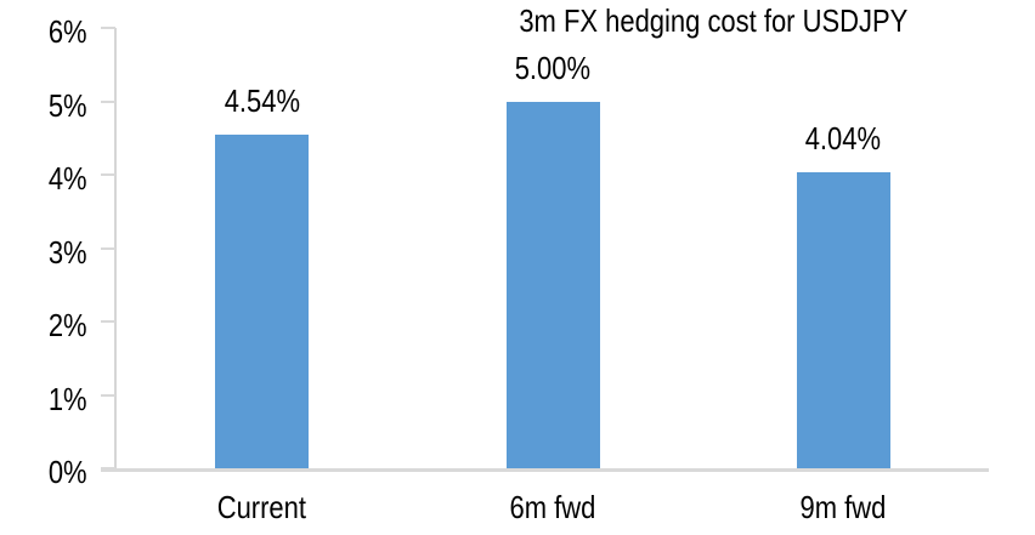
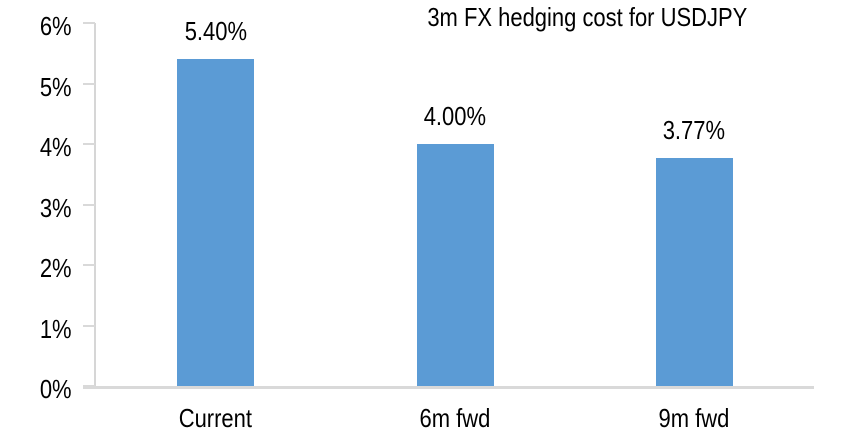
Current: 4.54% -> 5.40%
6m fwd: 5.00% -> 4.00%
9m fwd: 4.04% -> 3.77%
